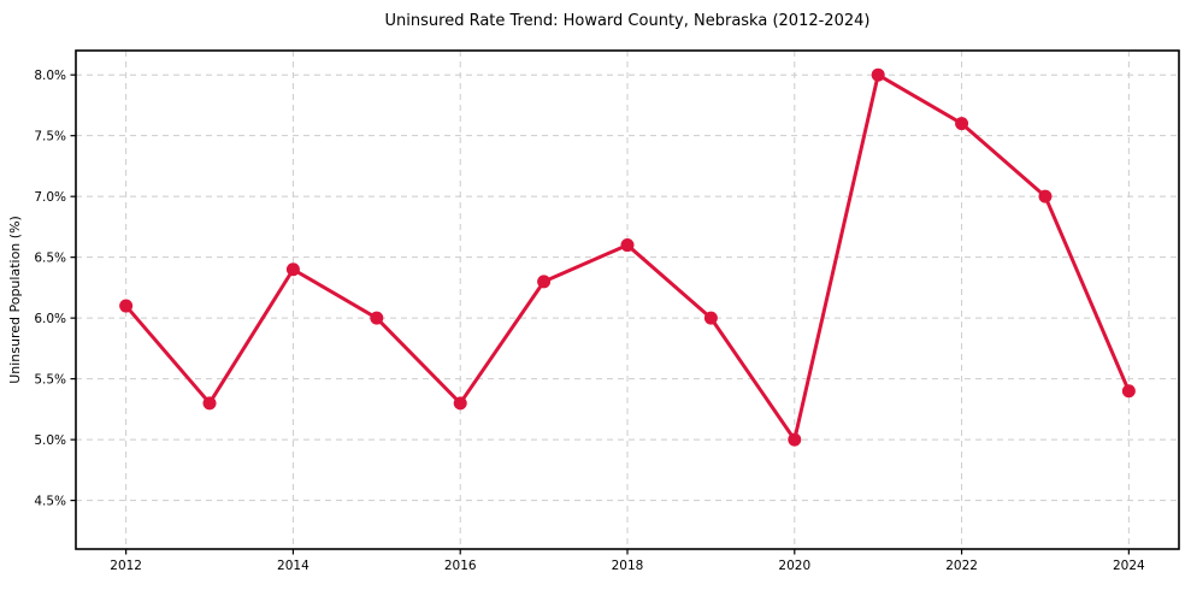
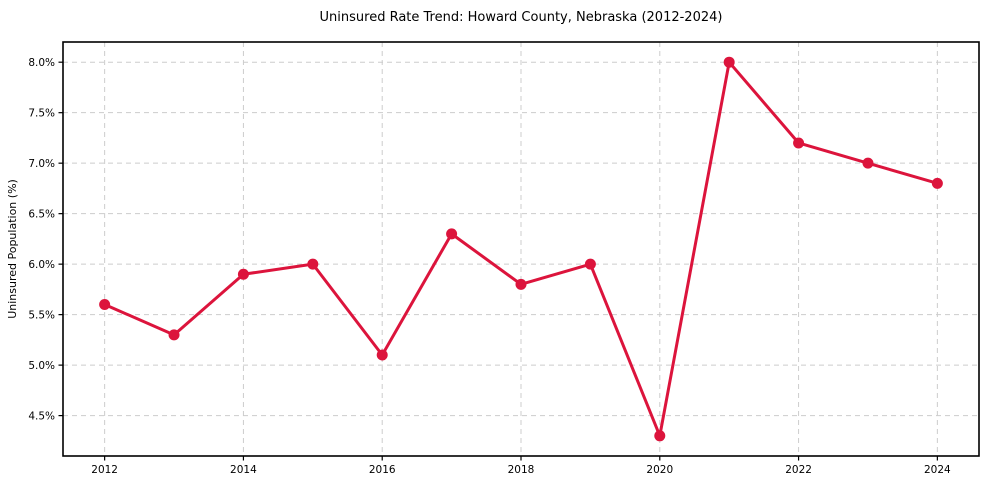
2012: 6.1% -> 5.6%
2014: 6.4% -> 5.9%
2016: 5.3% -> 5.1%
2018: 6.6% -> 5.8%
2020: 5.0% -> 4.3%
2022: 7.6% -> 7.2%
2024: 5.4% -> 6.8%
